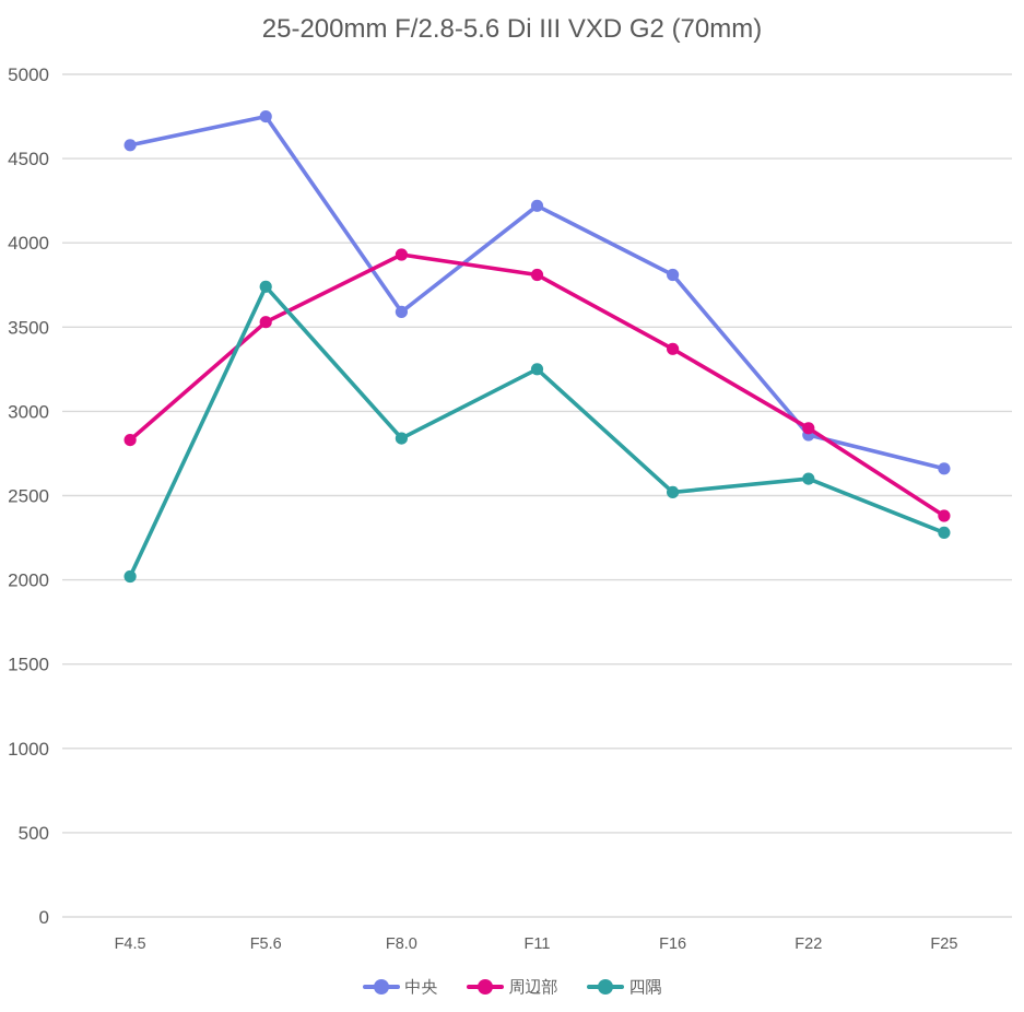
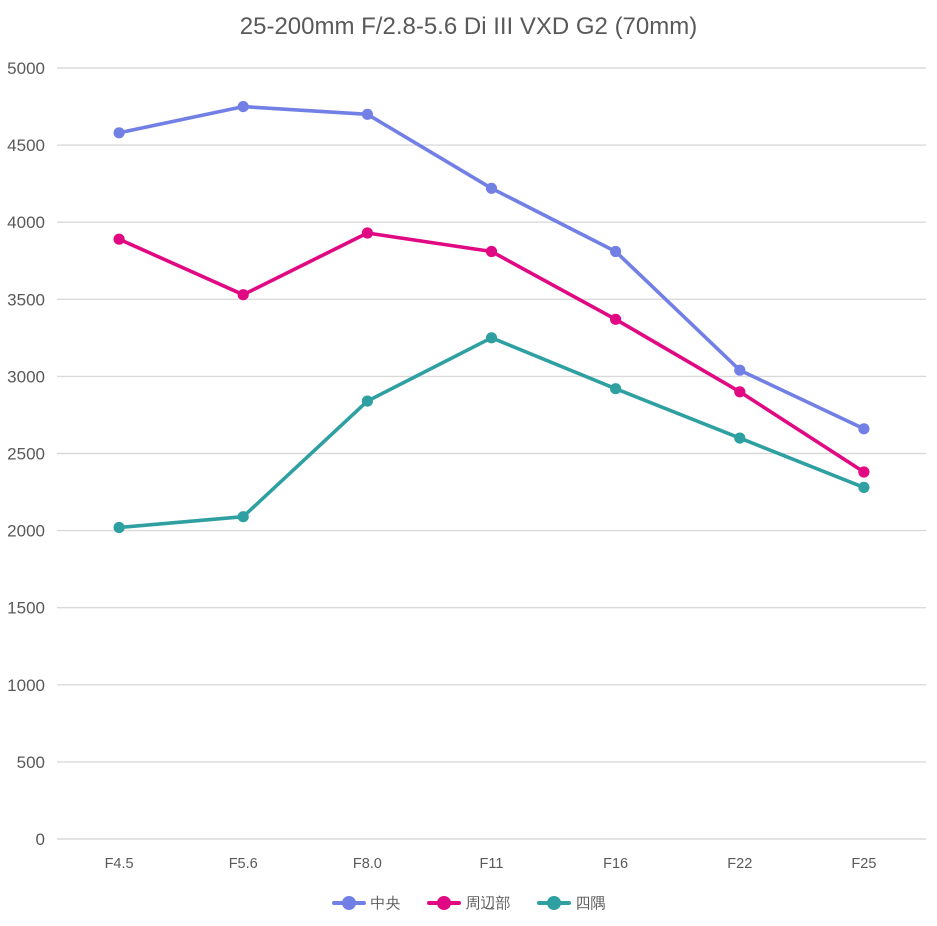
周辺部/F4.5: 2830 -> 3890
四隅/F5.6: 3740 -> 2090
中央/F8.0: 3590 -> 4700
四隅/F16: 2520 -> 2920
中央/F22: 2860 -> 3040
